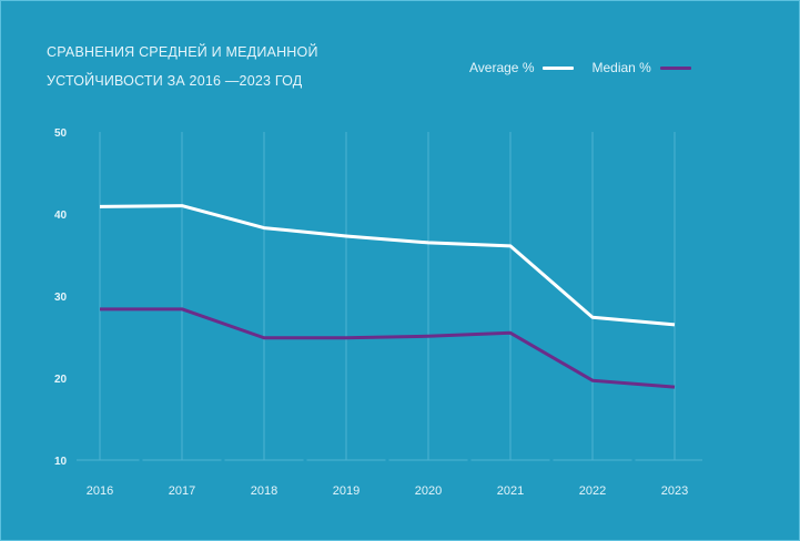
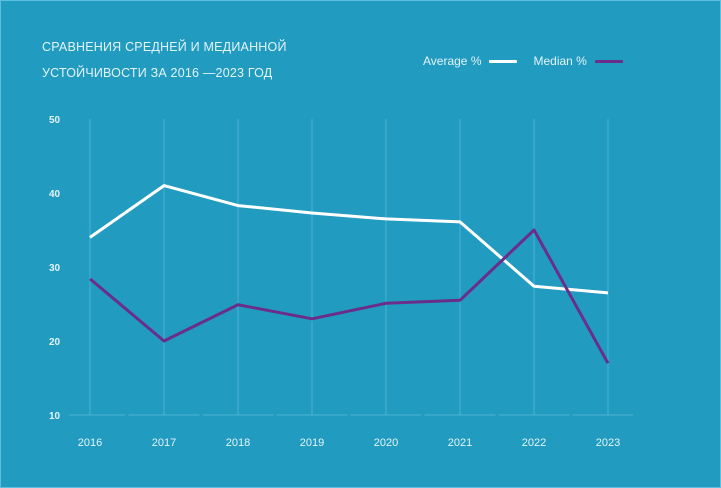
Average %/2016: 41 -> 34
Median %/2017: 28 -> 20
Median %/2019: 25 -> 23
Median %/2022: 20 -> 35
Median %/2023: 19 -> 17
